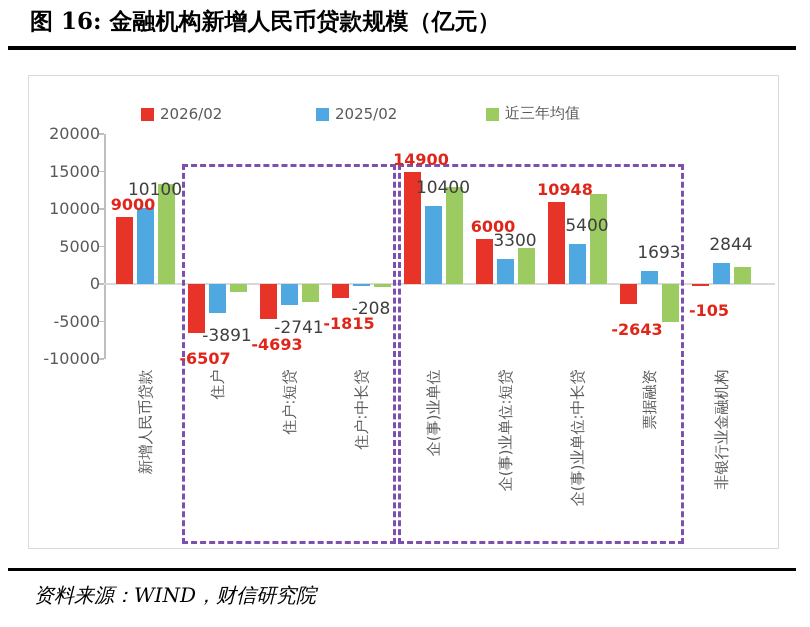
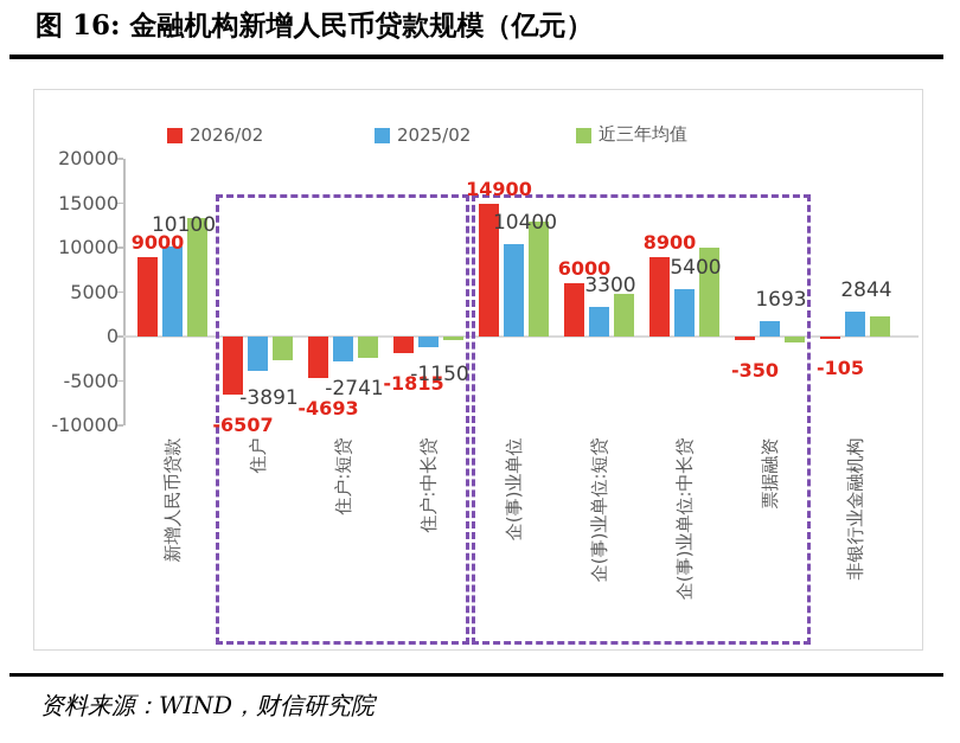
近三年均值/住户: -1000 -> -3000
2025/02/住户:中长贷: -208 -> -1150
2026/02/企(事)业单位:中长贷: 10948 -> 8900
近三年均值/企(事)业单位:中长贷: 12000 -> 10000
2026/02/票据融资: -2643 -> -350
近三年均值/票据融资: -5000 -> -1000
